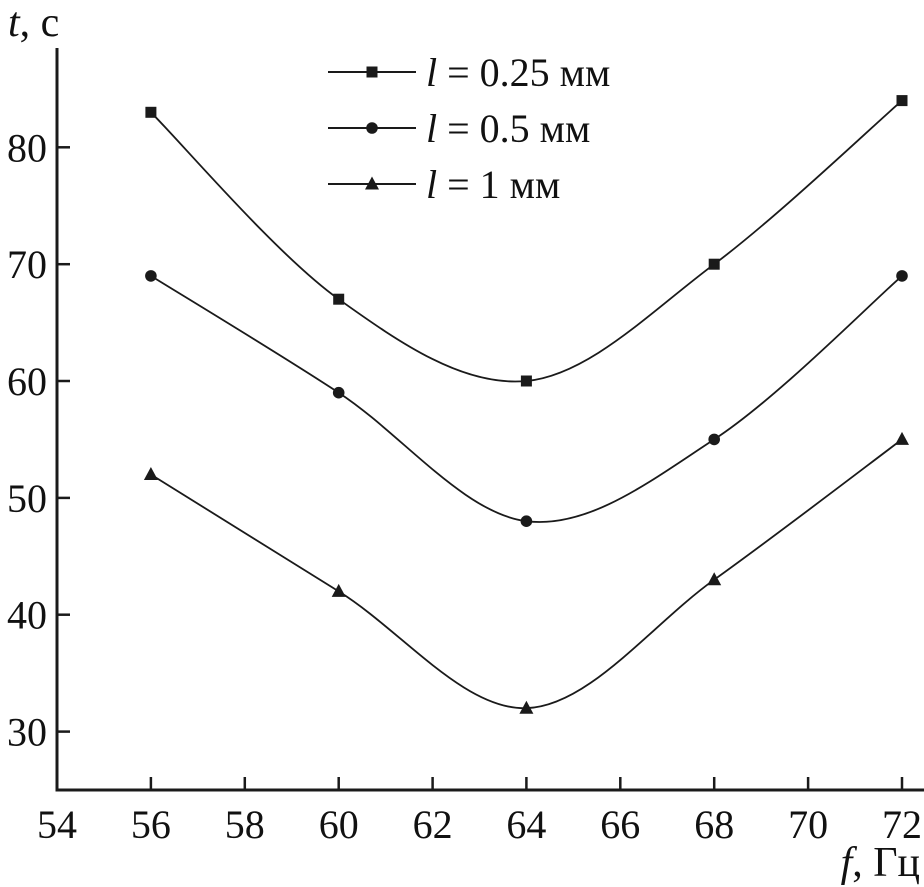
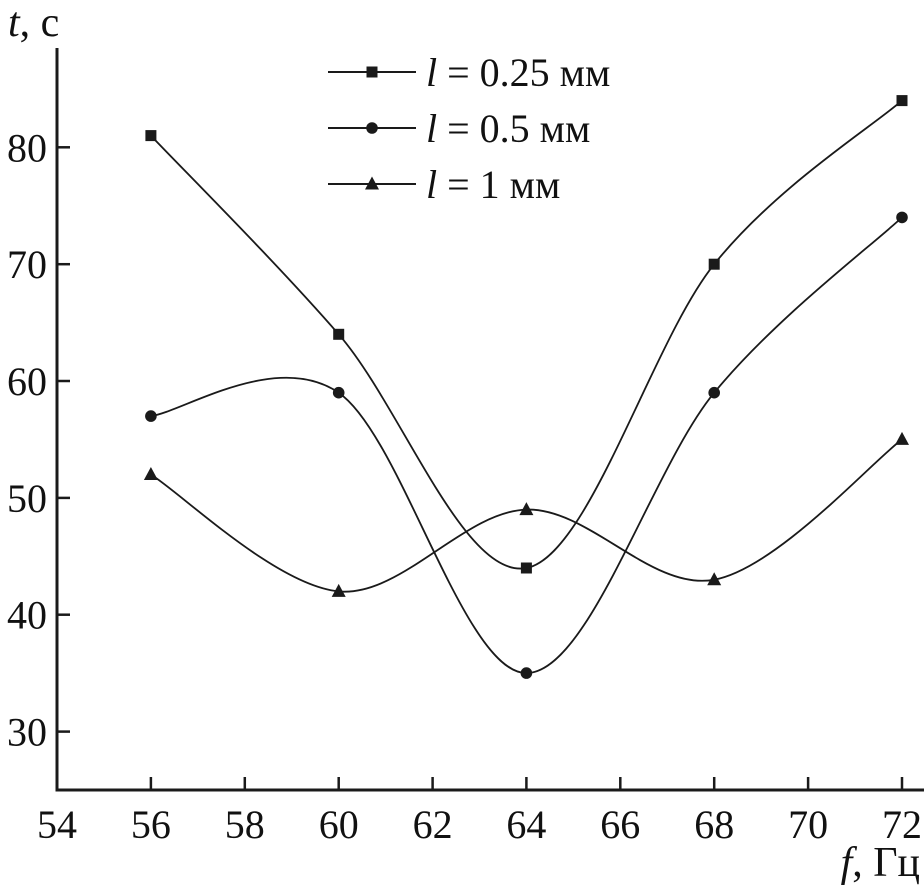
l = 0.25 мм/56: 83 -> 81
l = 0.5 мм/56: 69 -> 57
l = 0.25 мм/60: 67 -> 64
l = 0.25 мм/64: 60 -> 44
l = 0.5 мм/64: 48 -> 35
l = 1 мм/64: 32 -> 49
l = 0.5 мм/68: 55 -> 59
l = 0.5 мм/72: 69 -> 74
